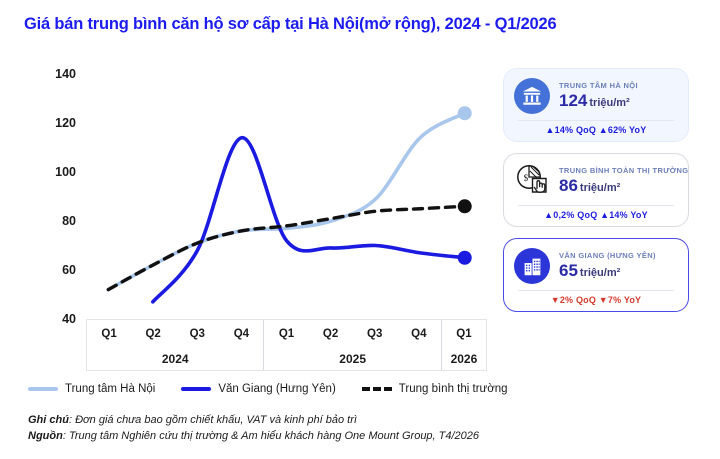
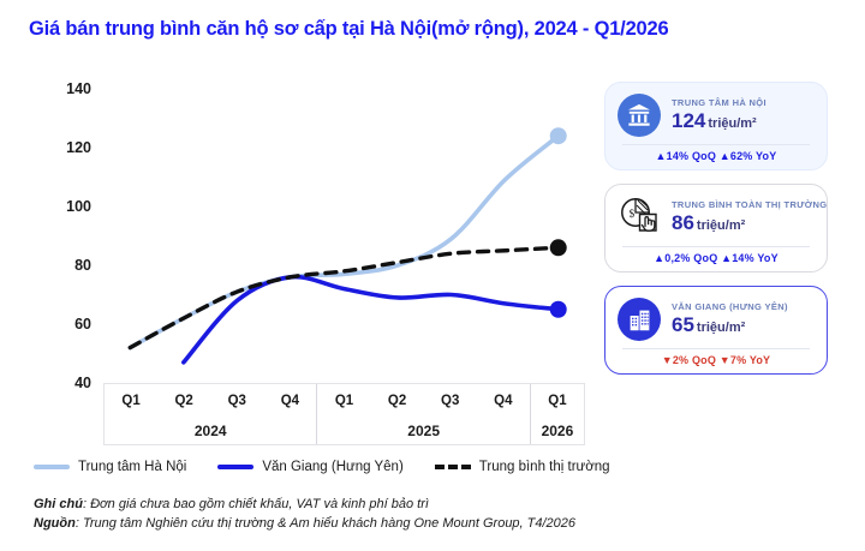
Văn Giang (Hưng Yên)/Q4 2024: 114 -> 76
Trung tâm Hà Nội/Q4 2025: 114 -> 109
